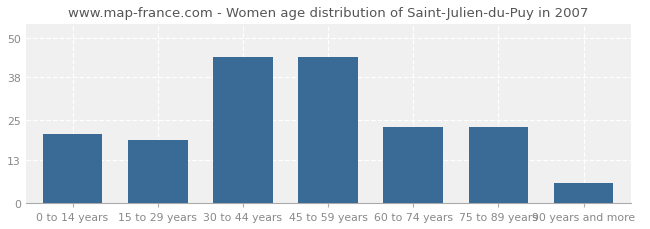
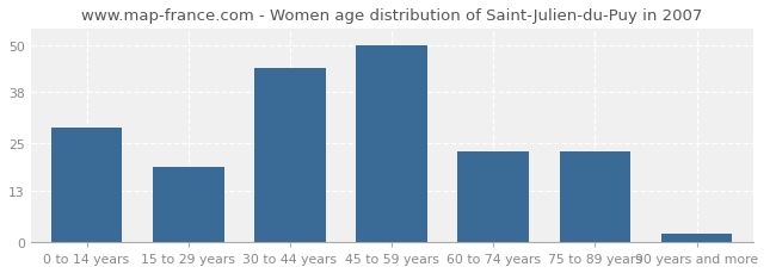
0 to 14 years: 21 -> 29
45 to 59 years: 44 -> 50
90 years and more: 6 -> 2
